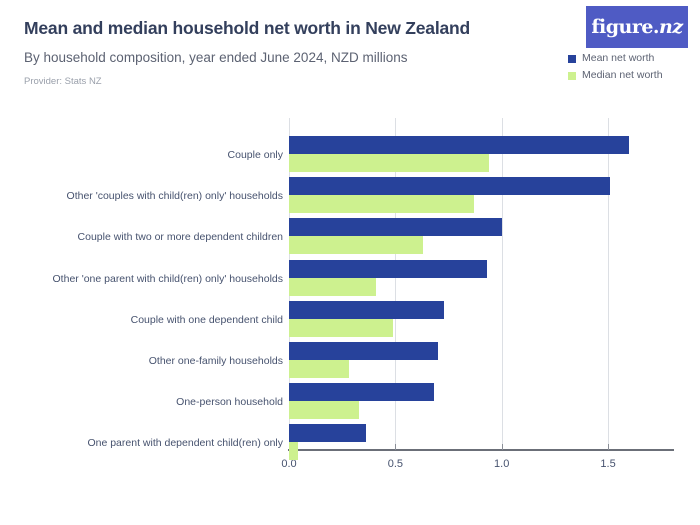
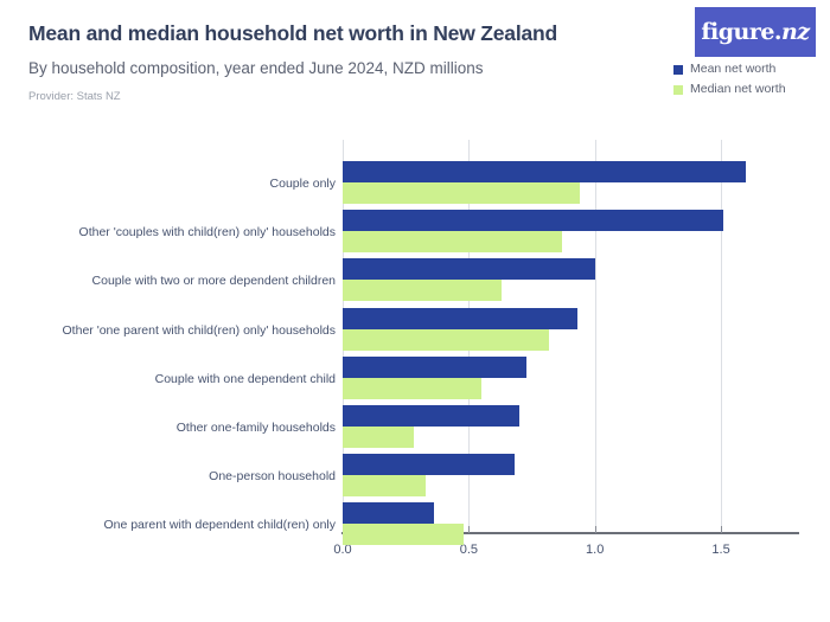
Median net worth/Other 'one parent with child(ren) only' households: 0.41 -> 0.82
Median net worth/Couple with one dependent child: 0.49 -> 0.55
Median net worth/One parent with dependent child(ren) only: 0.04 -> 0.48
